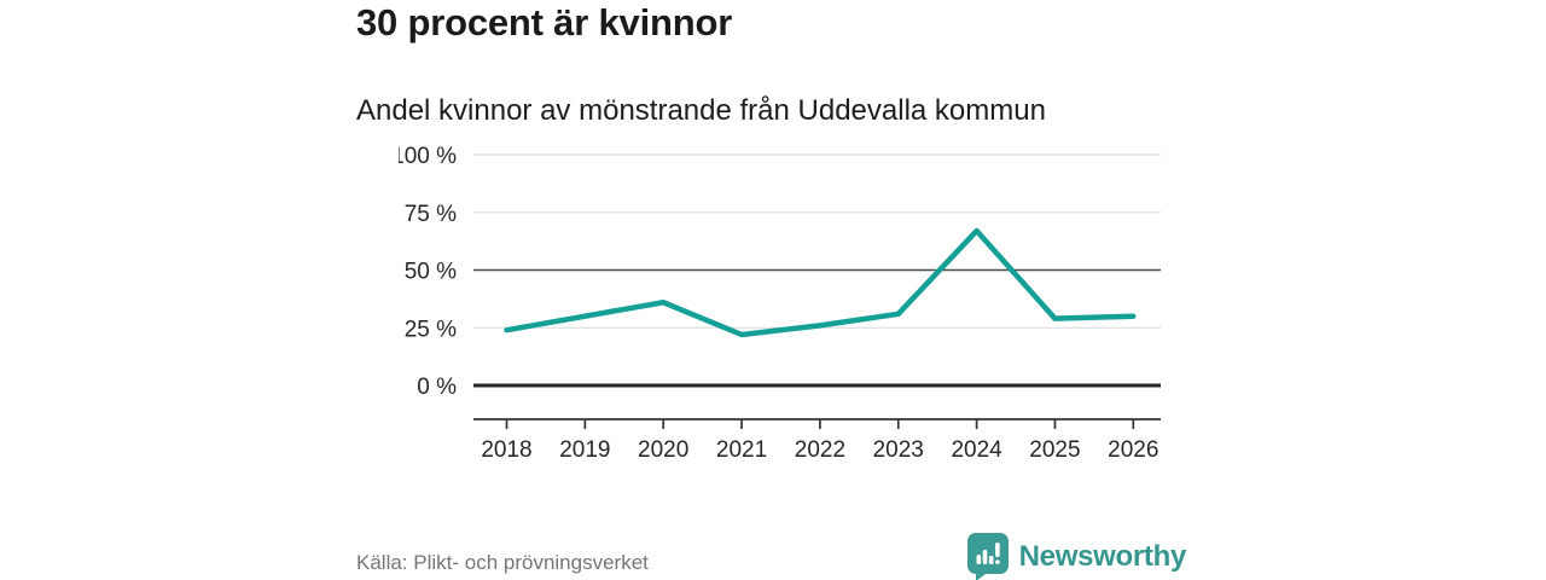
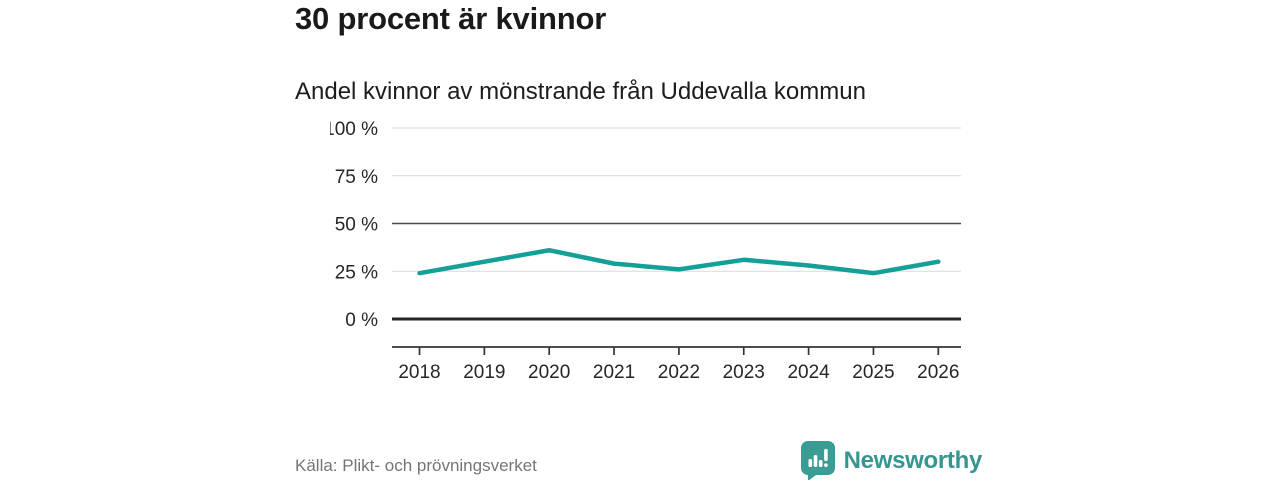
2021: 22% -> 29%
2024: 67% -> 28%
2025: 29% -> 24%
